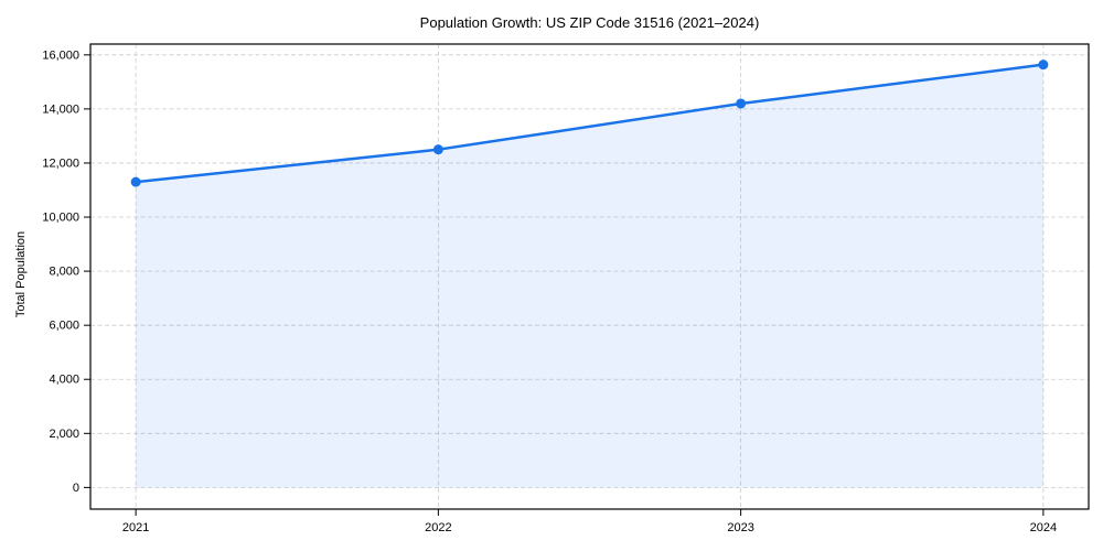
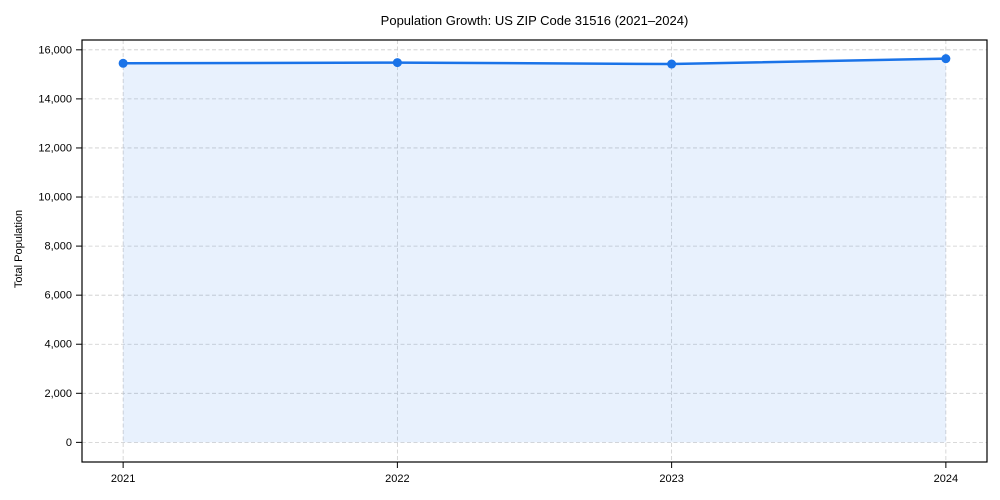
2021: 11300 -> 15400
2022: 12500 -> 15500
2023: 14200 -> 15400
